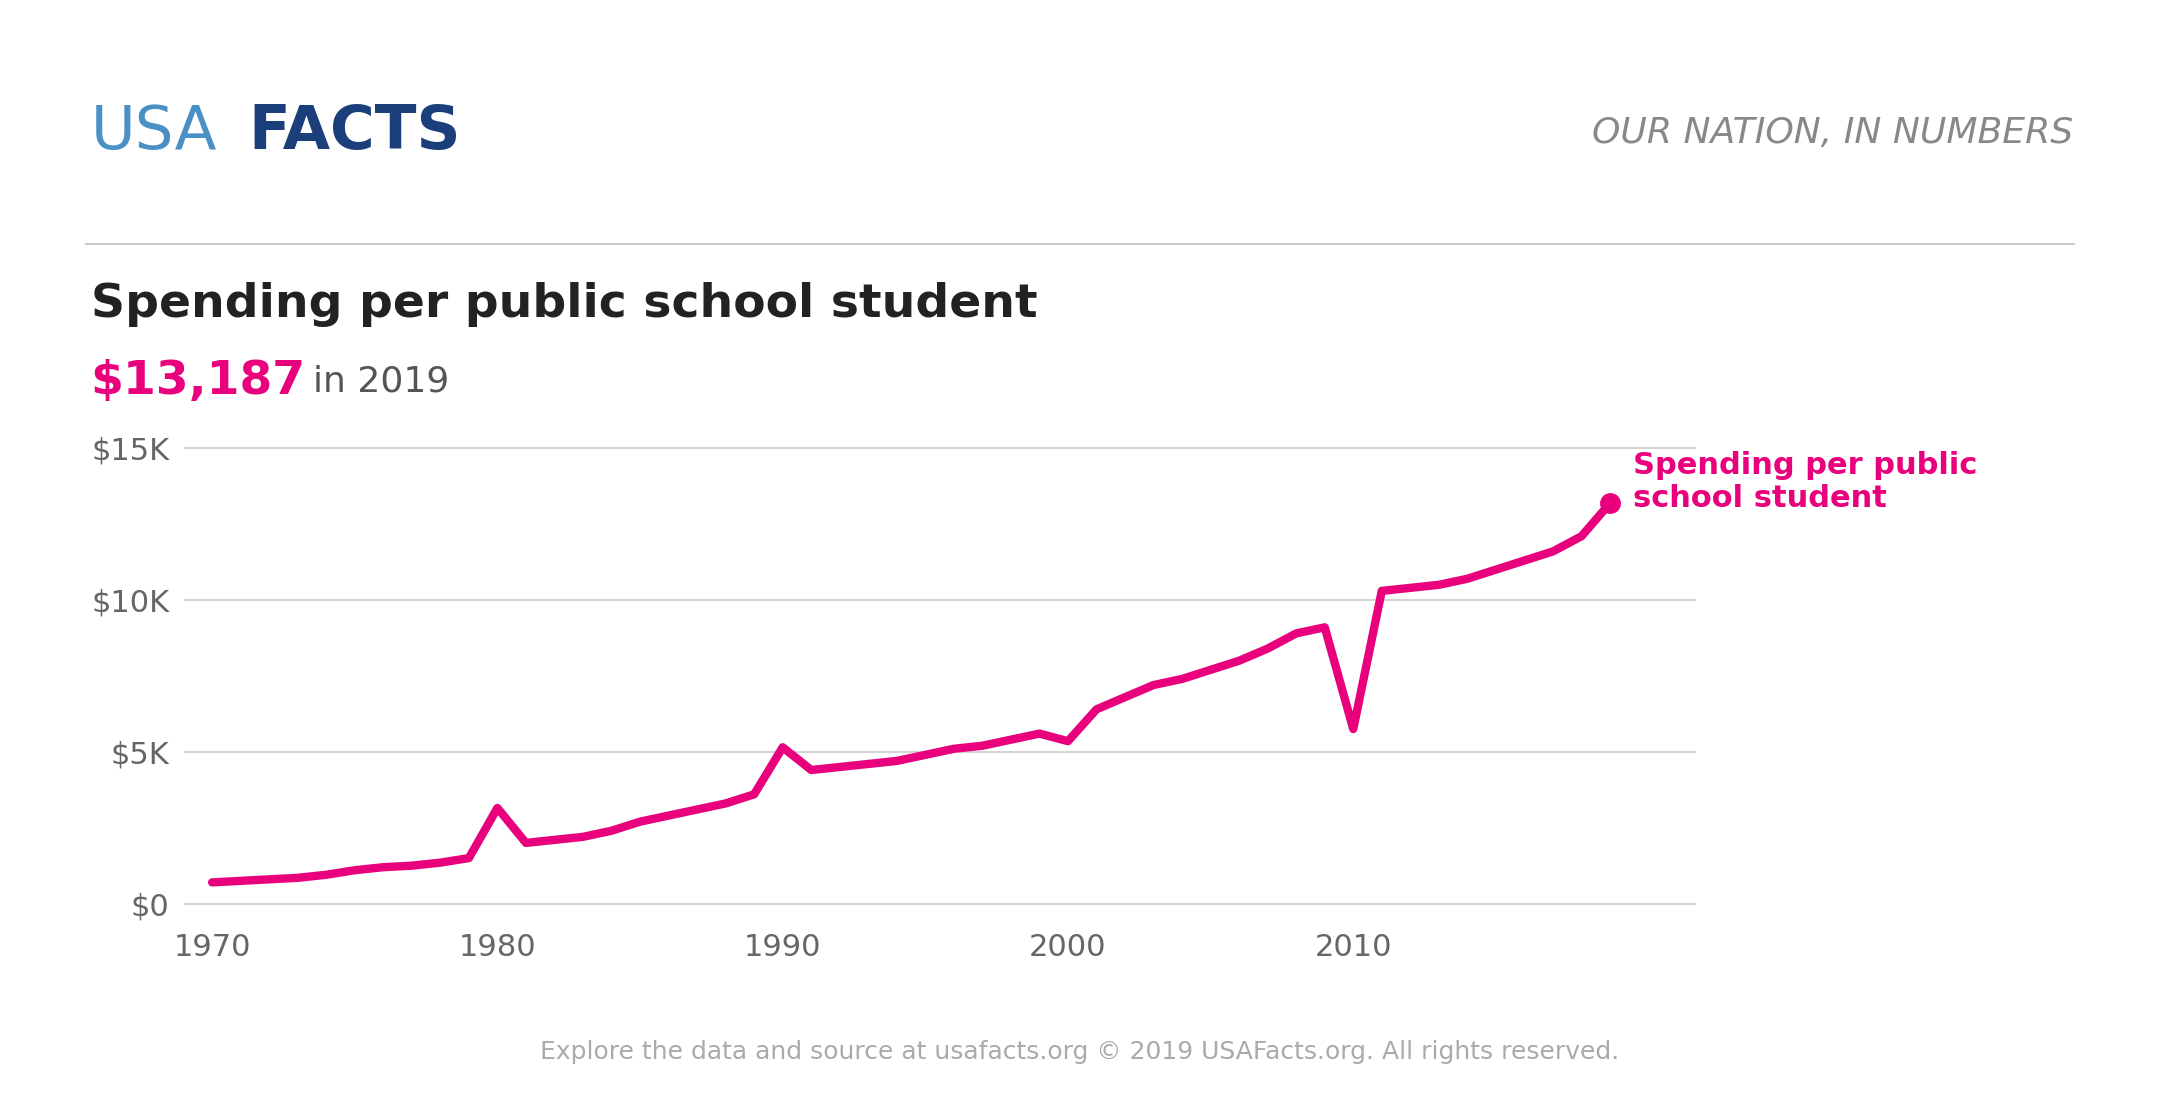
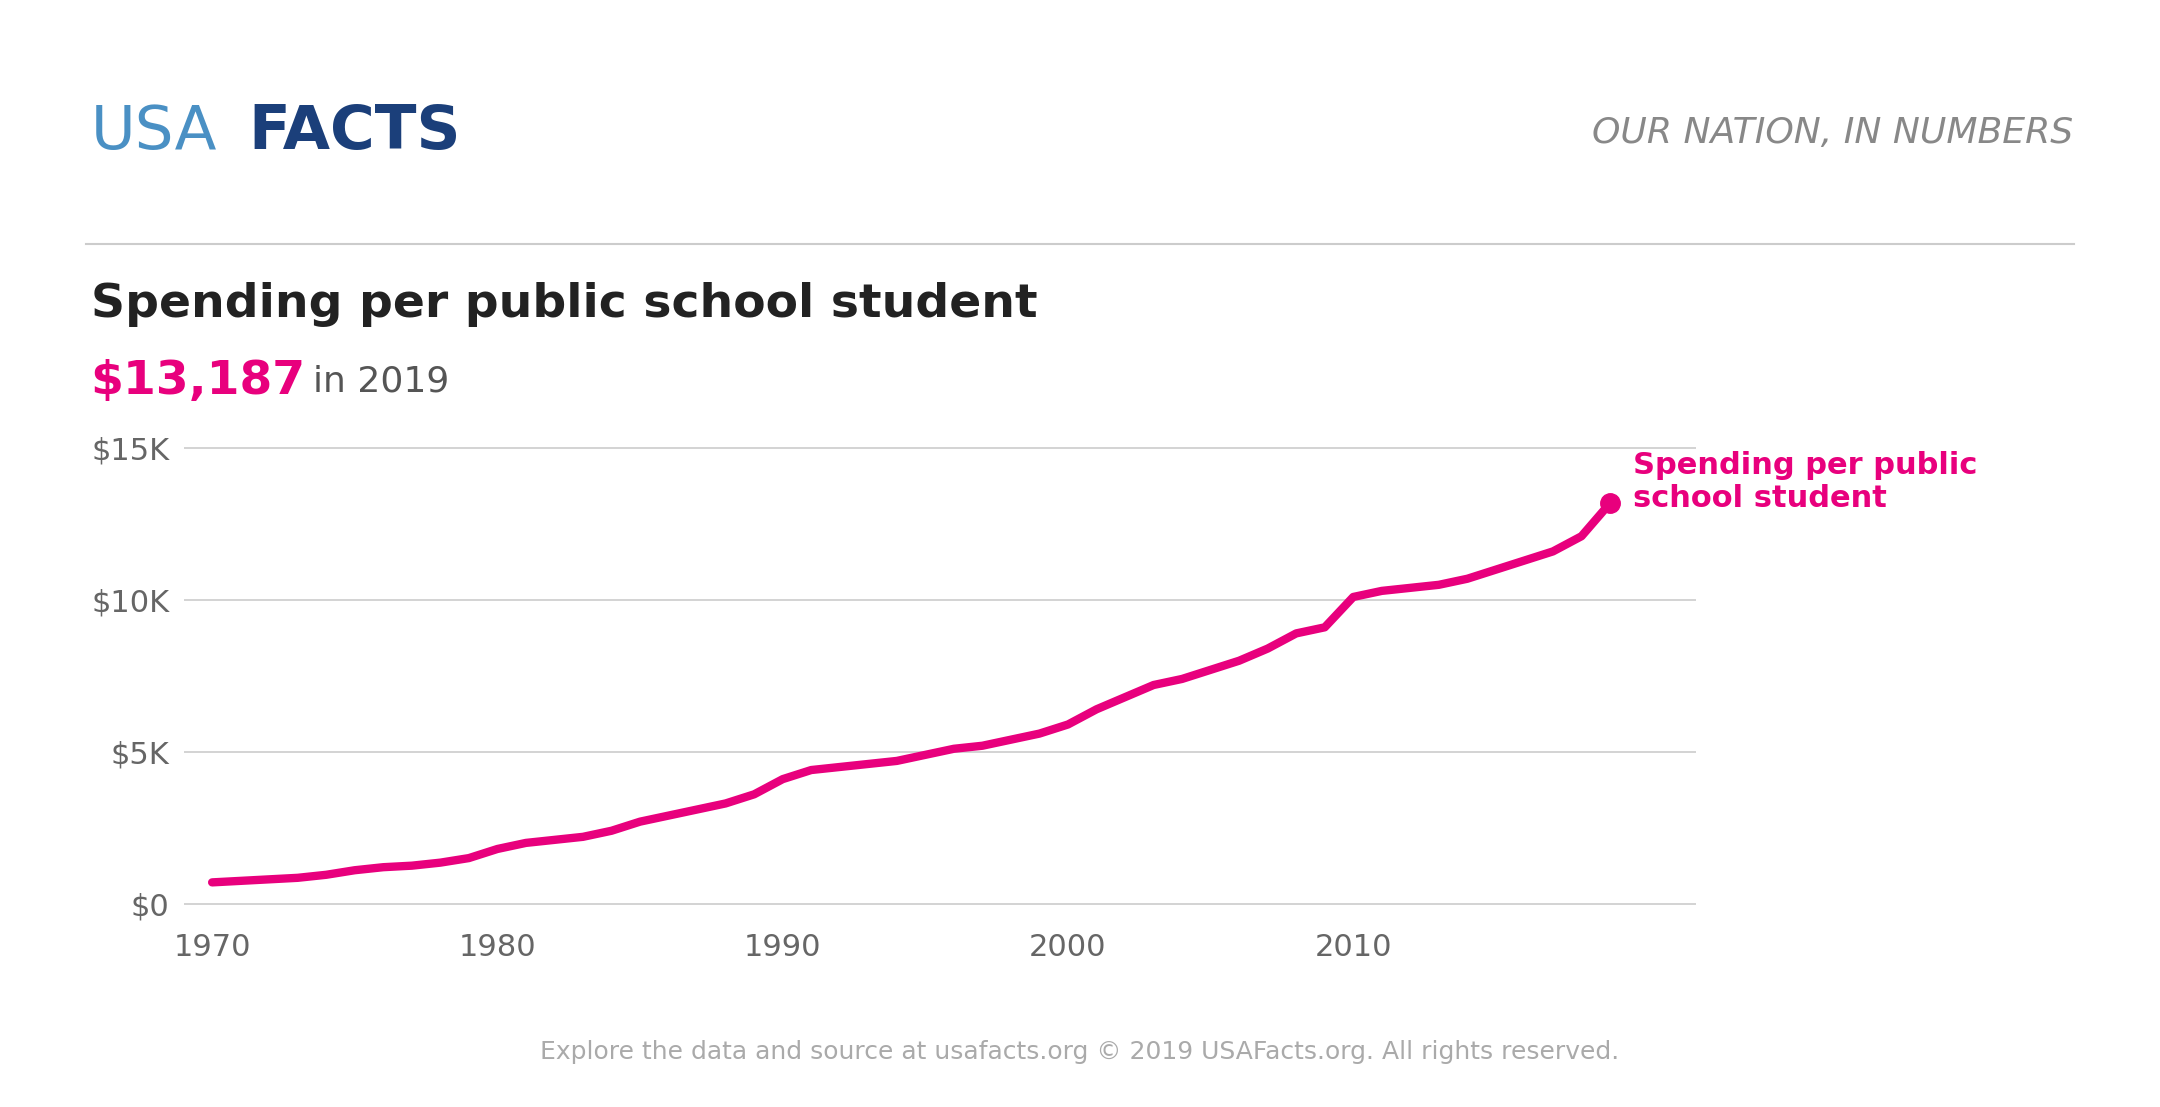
1980: $3.15K -> $1.80K
1990: $5.15K -> $4.10K
2000: $5.35K -> $5.90K
2010: $5.75K -> $10.10K
